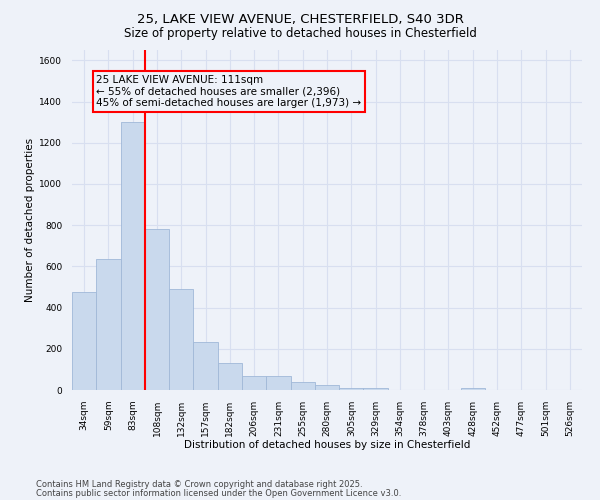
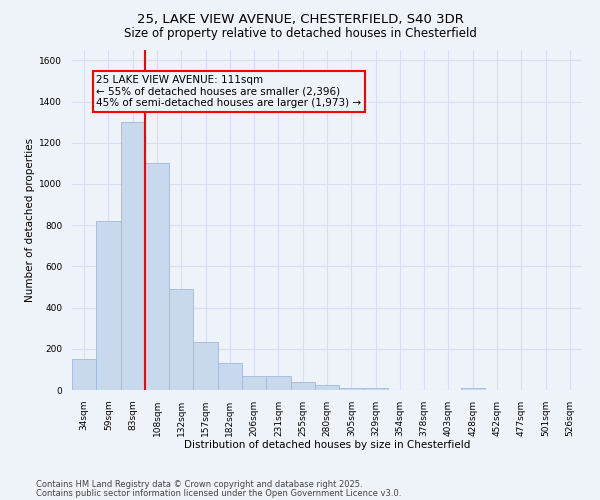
34sqm: 475 -> 150
59sqm: 635 -> 820
108sqm: 780 -> 1100
